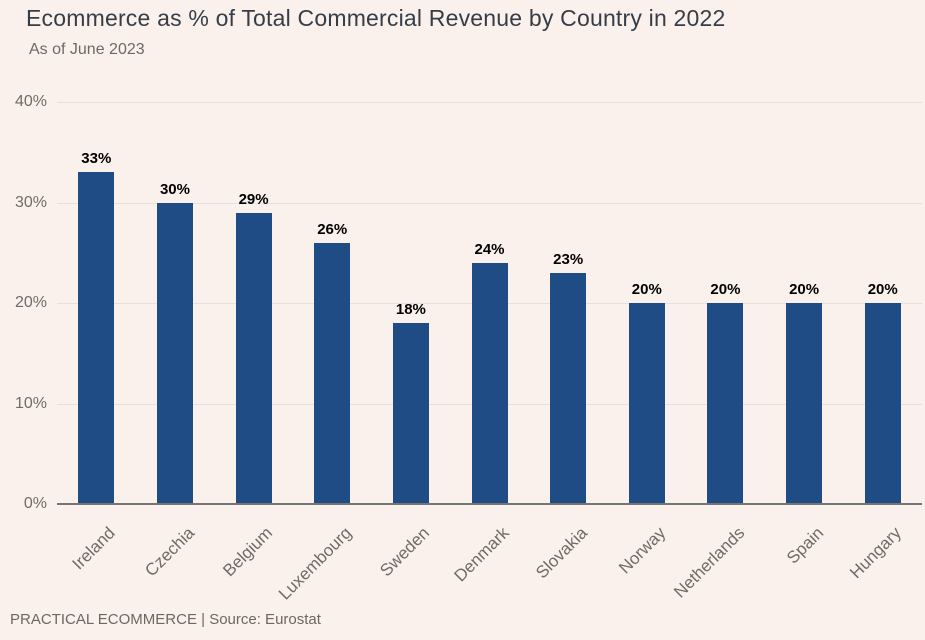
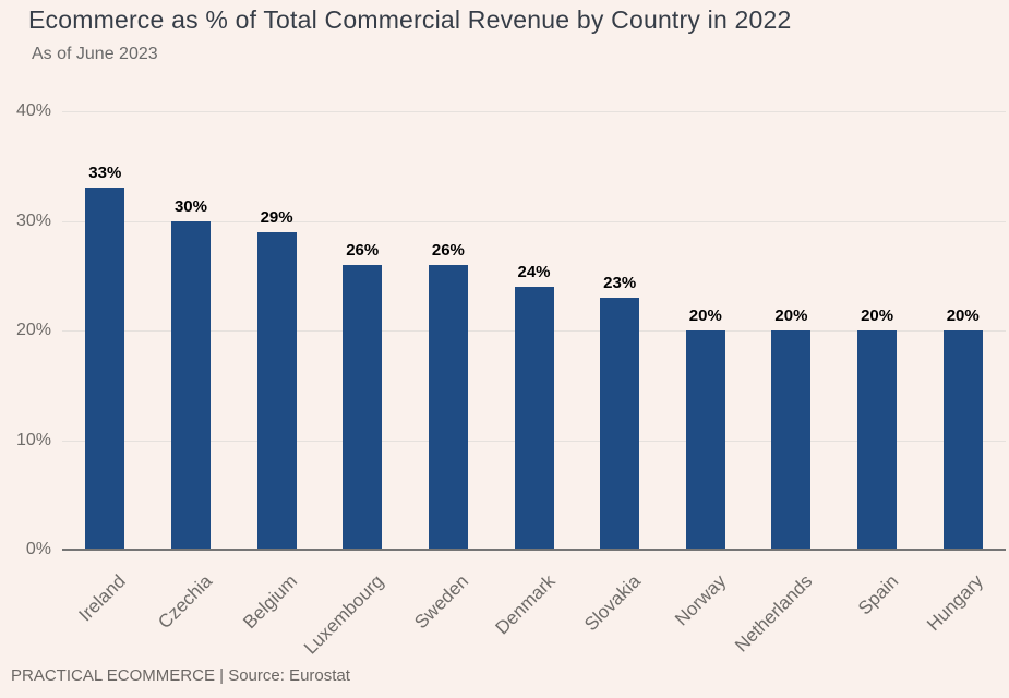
Sweden: 18% -> 26%
